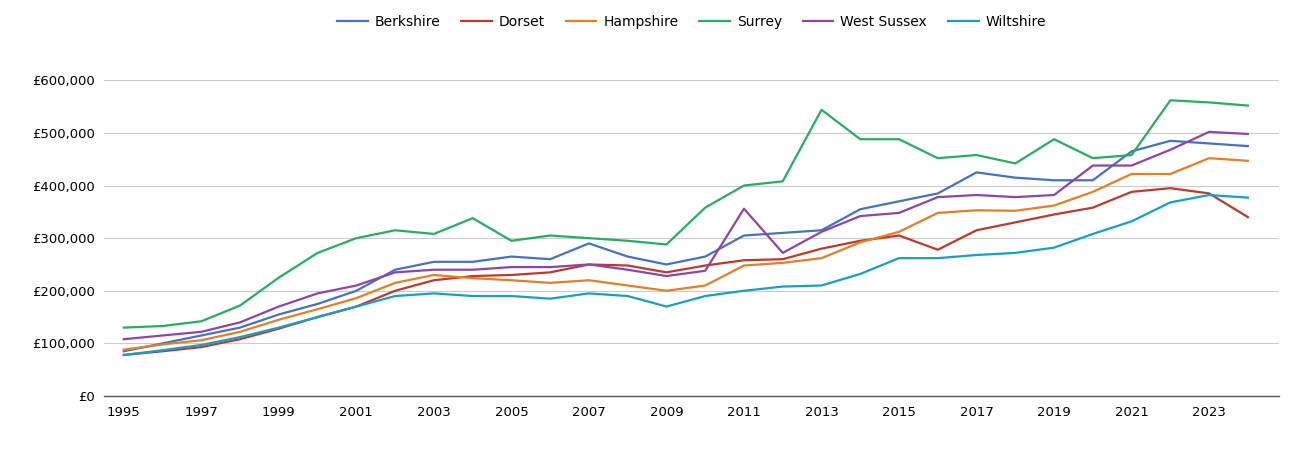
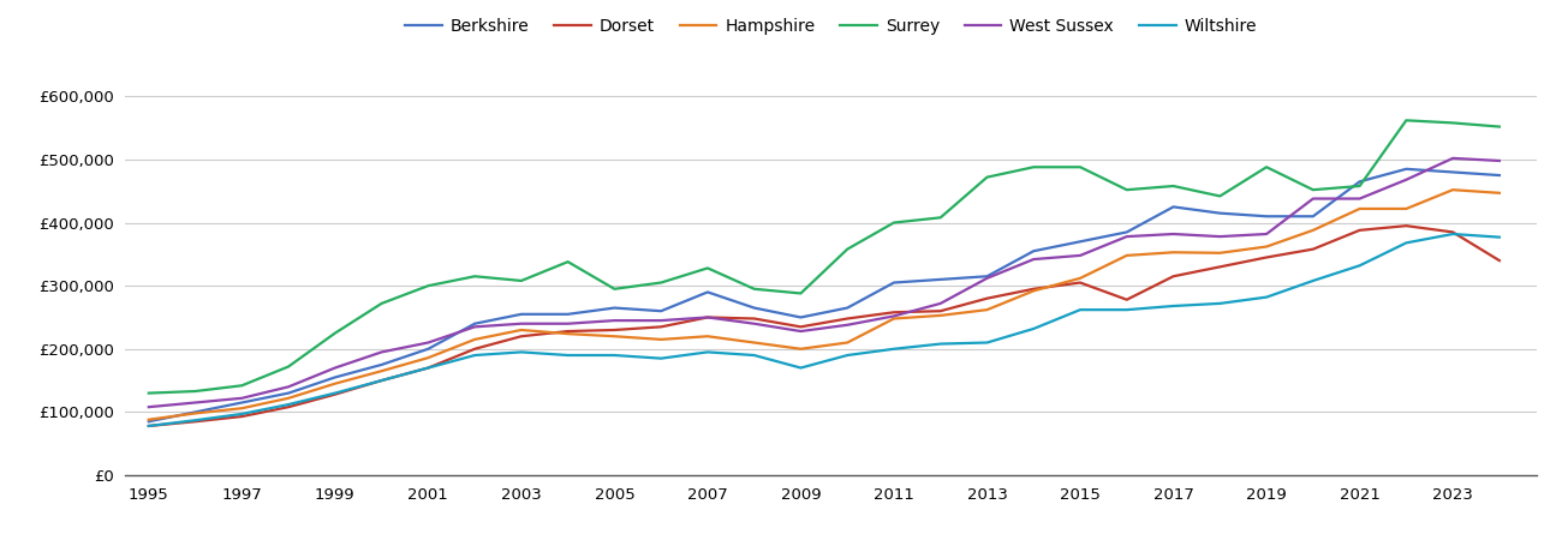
Surrey/2007: £300,000 -> £328,000
West Sussex/2011: £356,000 -> £252,000
Surrey/2013: £544,000 -> £472,000
